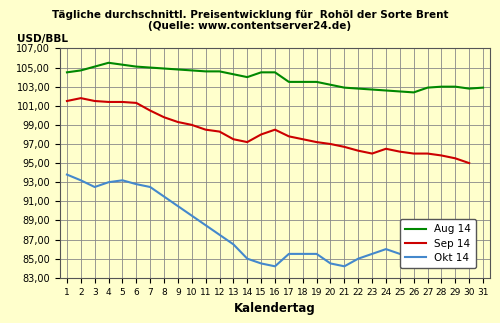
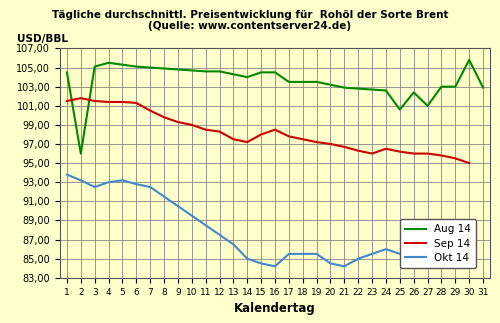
Aug 14/2: 104,7 -> 96,0
Aug 14/25: 102,5 -> 100,6
Aug 14/27: 102,9 -> 101,0
Aug 14/30: 102,8 -> 105,8
